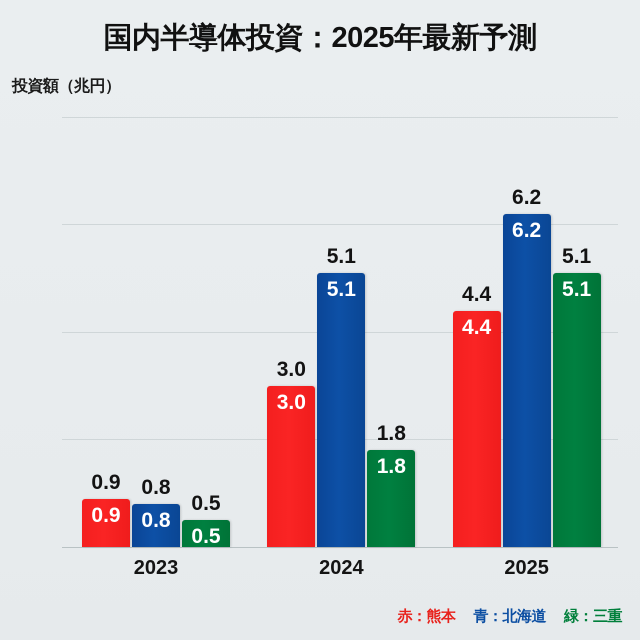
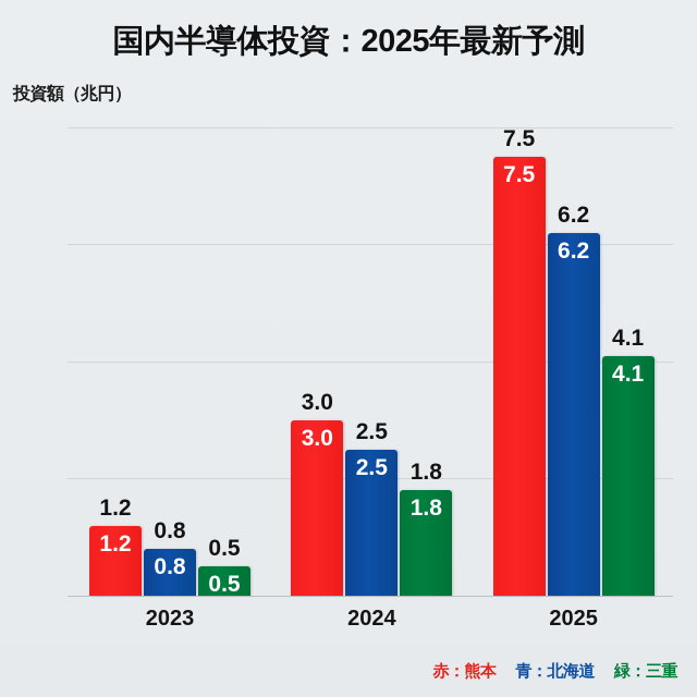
赤：熊本/2023: 0.9 -> 1.2
青：北海道/2024: 5.1 -> 2.5
赤：熊本/2025: 4.4 -> 7.5
緑：三重/2025: 5.1 -> 4.1
